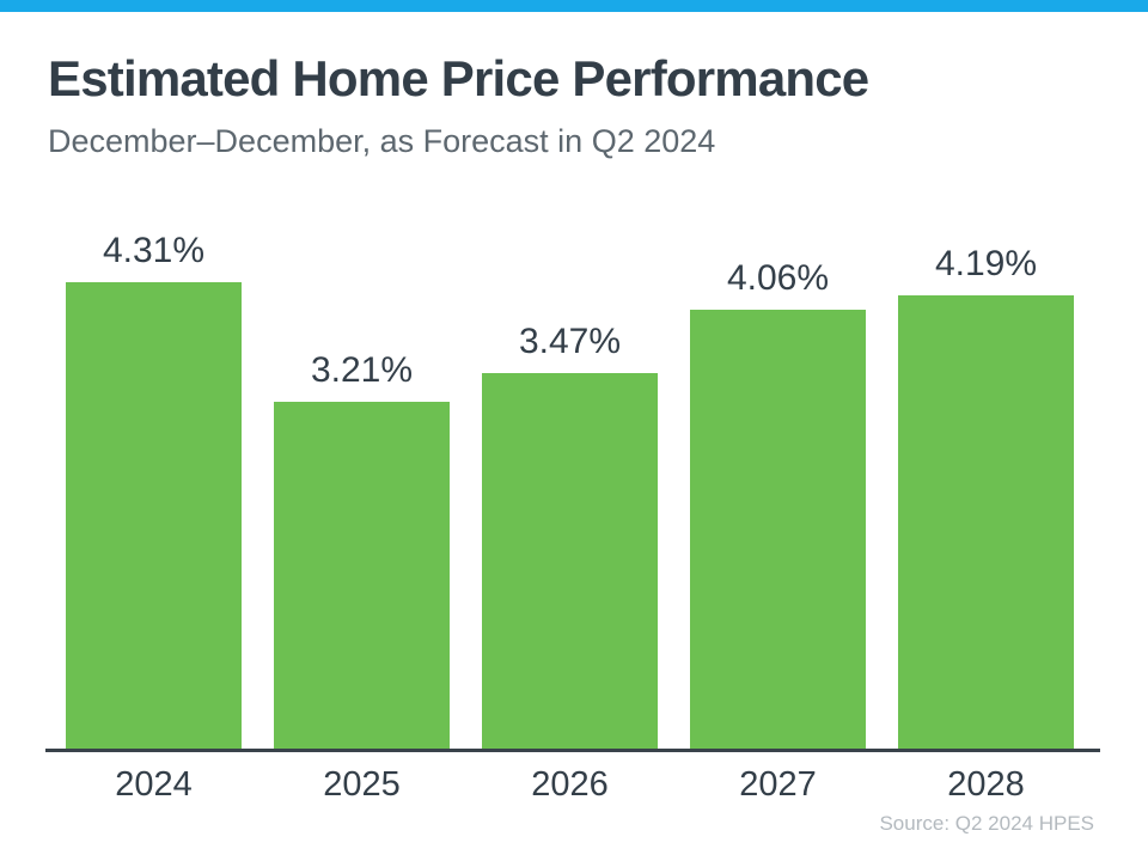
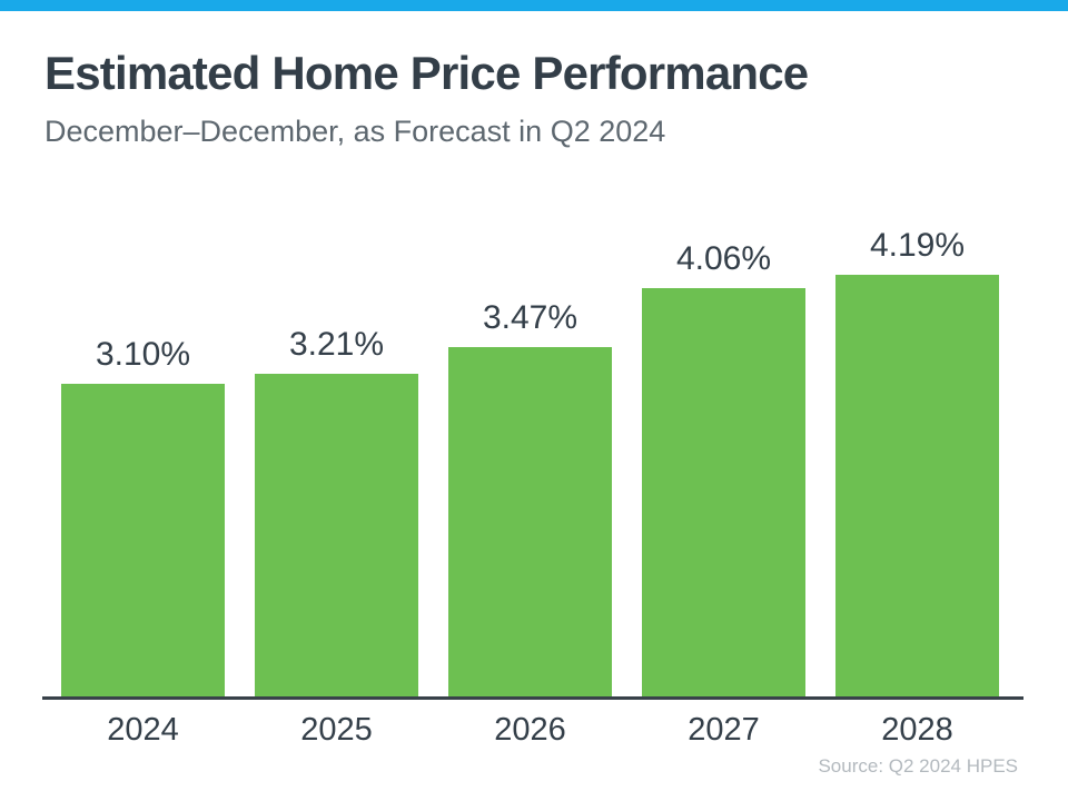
2024: 4.31% -> 3.10%
